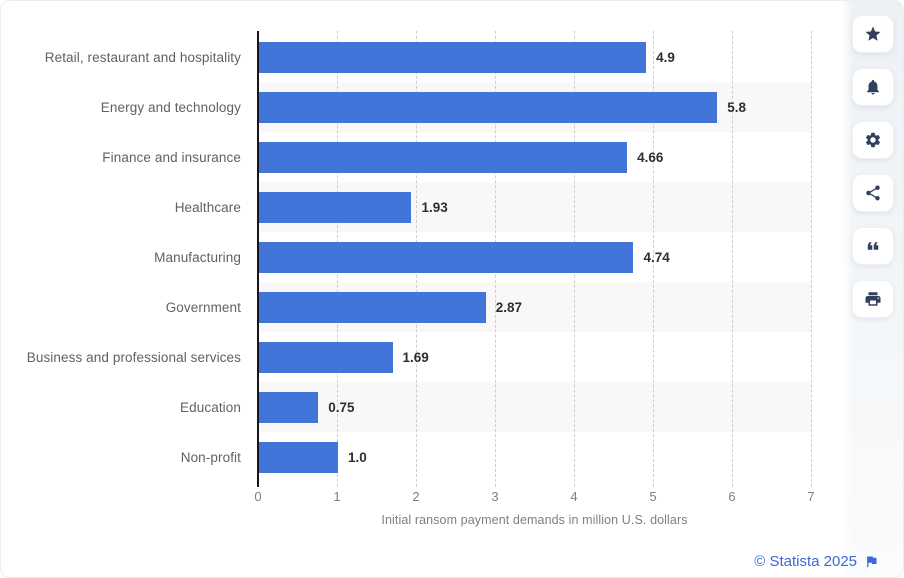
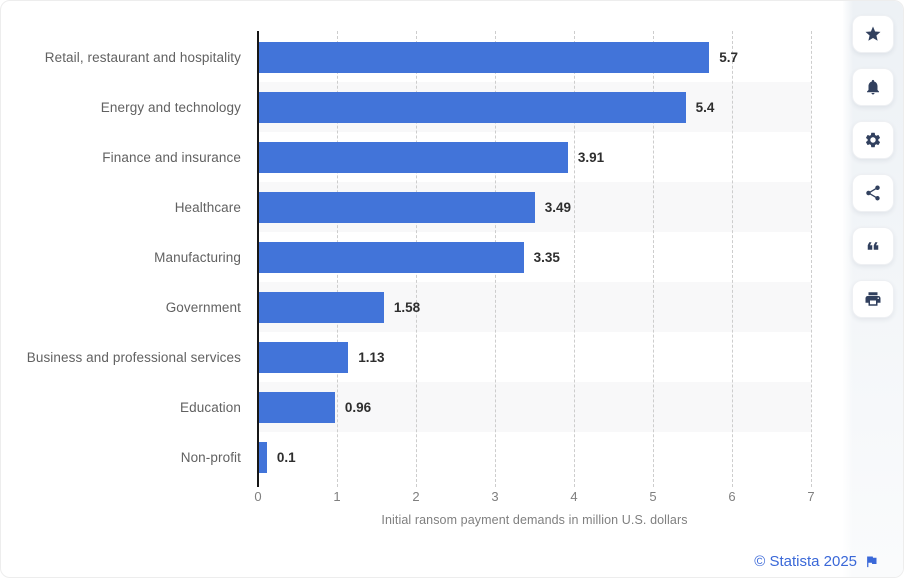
Retail, restaurant and hospitality: 4.9 -> 5.7
Energy and technology: 5.8 -> 5.4
Finance and insurance: 4.66 -> 3.91
Healthcare: 1.93 -> 3.49
Manufacturing: 4.74 -> 3.35
Government: 2.87 -> 1.58
Business and professional services: 1.69 -> 1.13
Education: 0.75 -> 0.96
Non-profit: 1.0 -> 0.1
